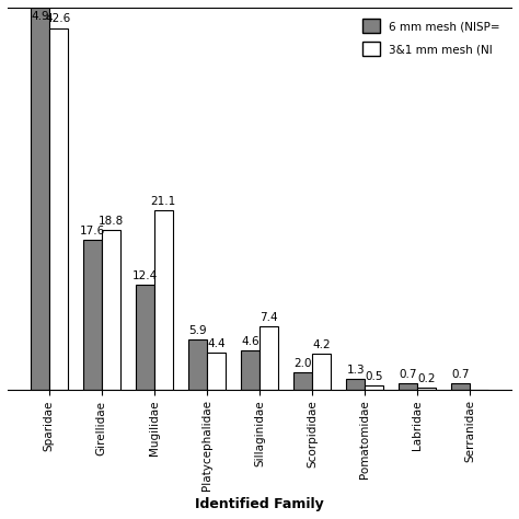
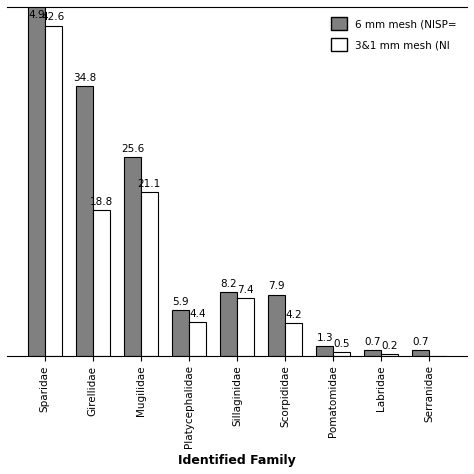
6 mm mesh (NISP=/Girellidae: 17.6 -> 34.8
6 mm mesh (NISP=/Mugilidae: 12.4 -> 25.6
6 mm mesh (NISP=/Sillaginidae: 4.6 -> 8.2
6 mm mesh (NISP=/Scorpididae: 2.0 -> 7.9
